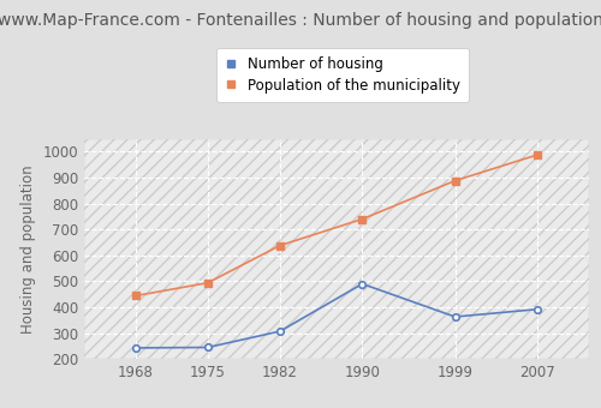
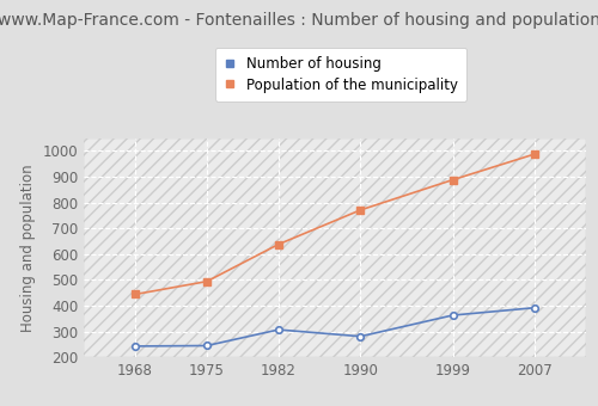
Number of housing/1990: 490 -> 281
Population of the municipality/1990: 740 -> 771
